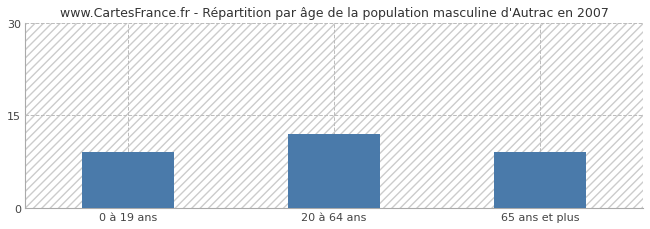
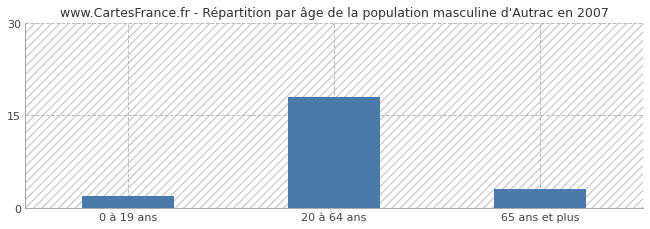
0 à 19 ans: 9 -> 2
20 à 64 ans: 12 -> 18
65 ans et plus: 9 -> 3
